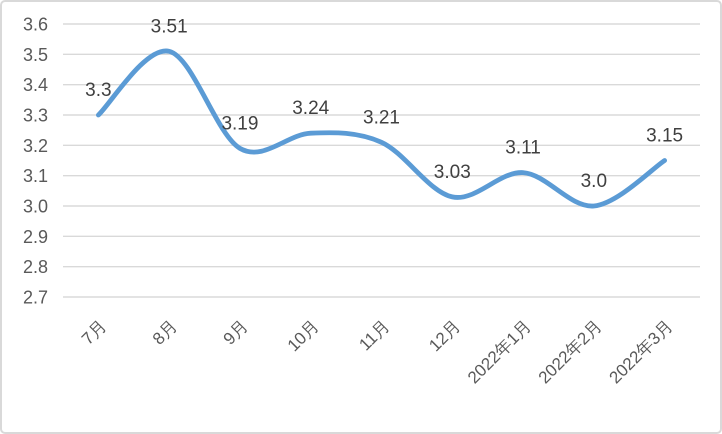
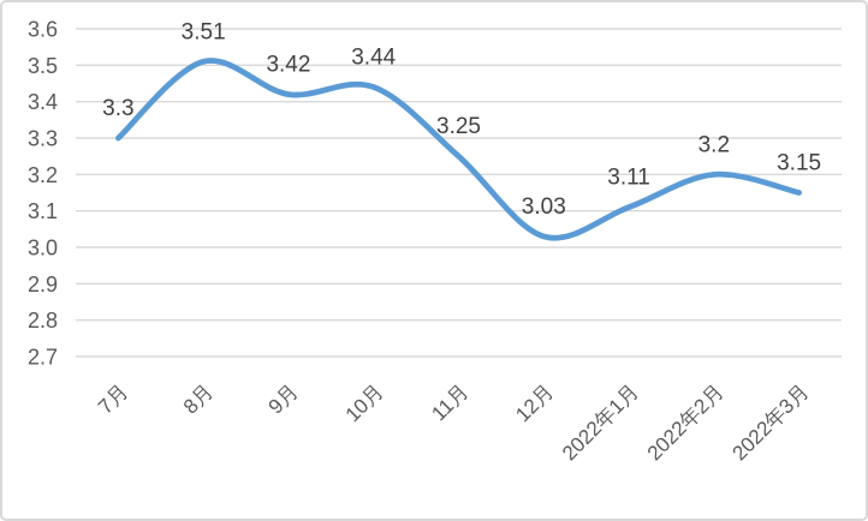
9月: 3.19 -> 3.42
10月: 3.24 -> 3.44
11月: 3.21 -> 3.25
2022年2月: 3.0 -> 3.2
